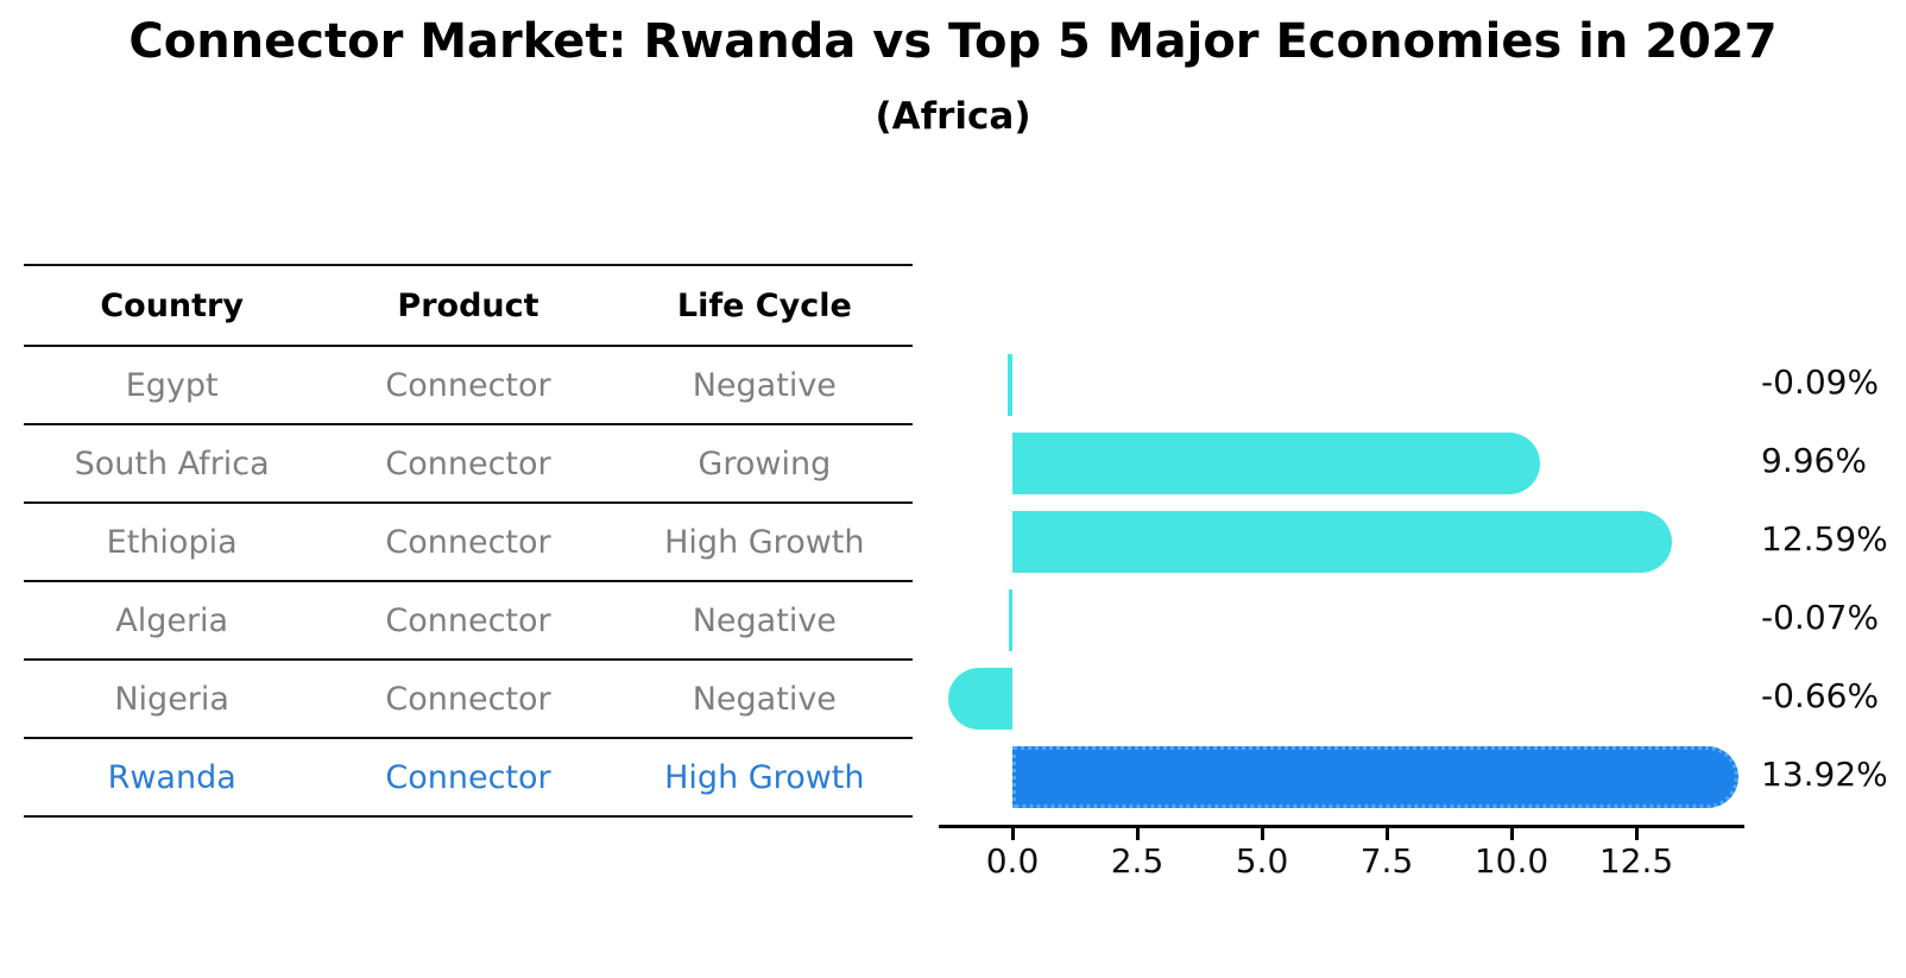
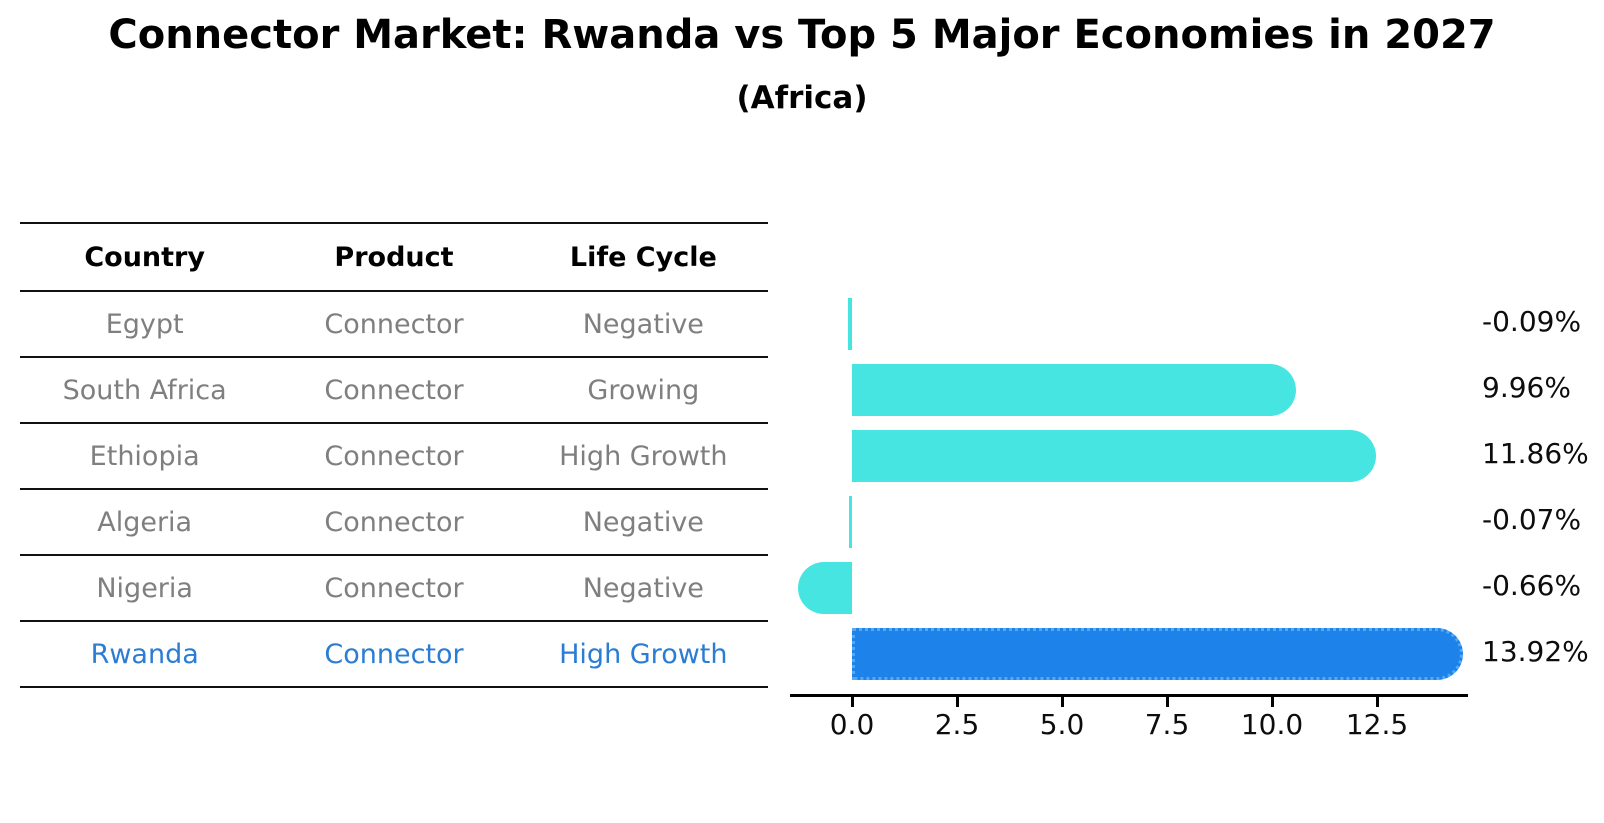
Ethiopia: 12.59% -> 11.86%
